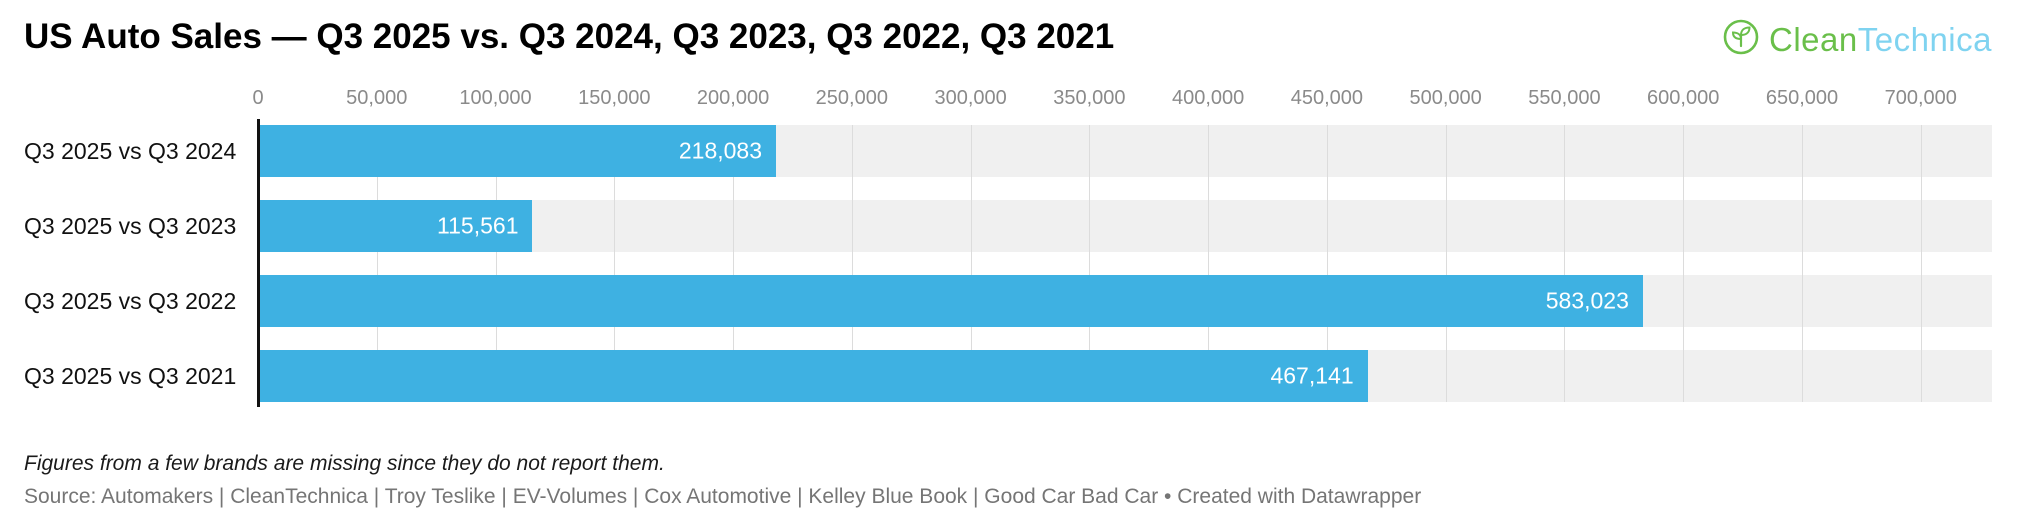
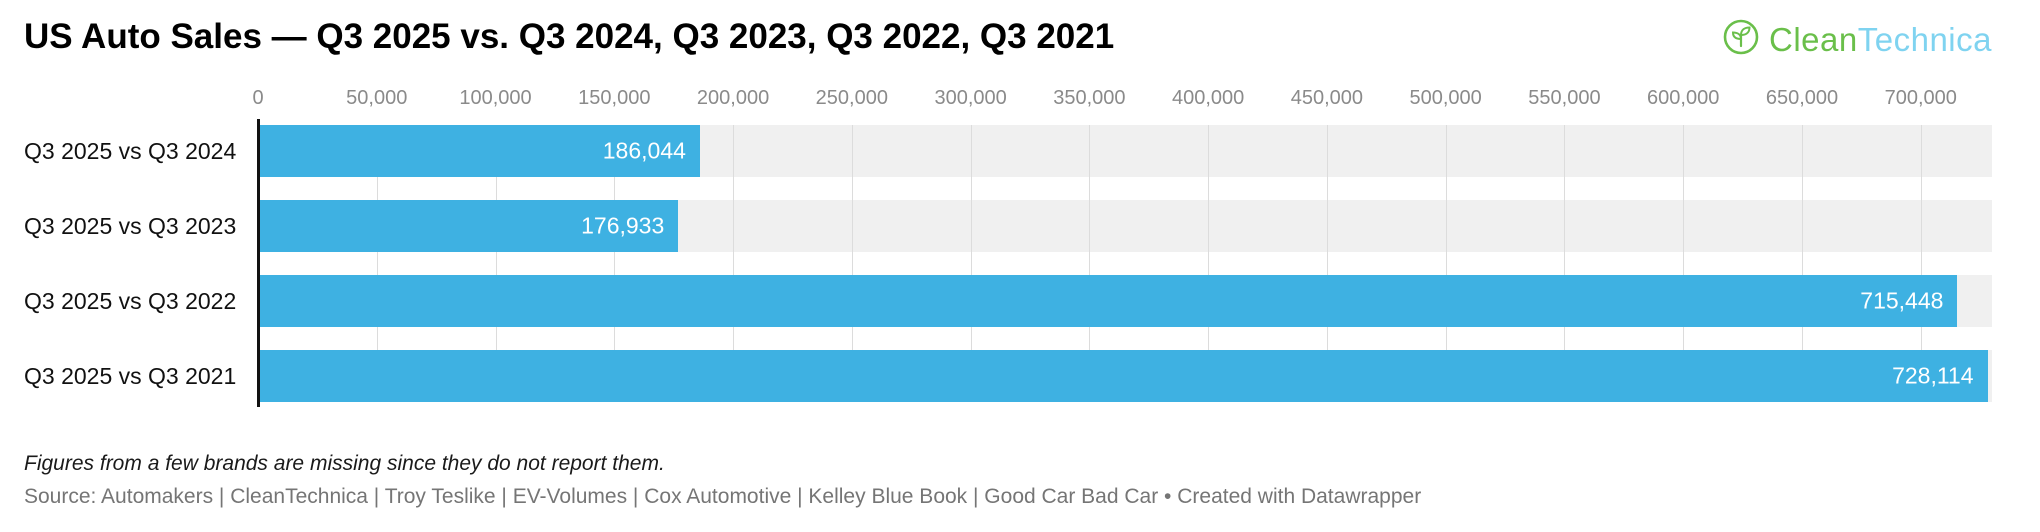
Q3 2025 vs Q3 2024: 218,083 -> 186,044
Q3 2025 vs Q3 2023: 115,561 -> 176,933
Q3 2025 vs Q3 2022: 583,023 -> 715,448
Q3 2025 vs Q3 2021: 467,141 -> 728,114
